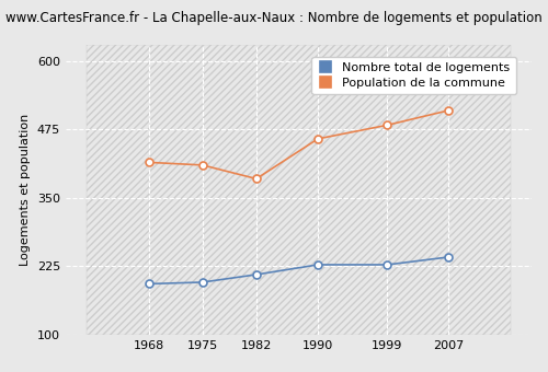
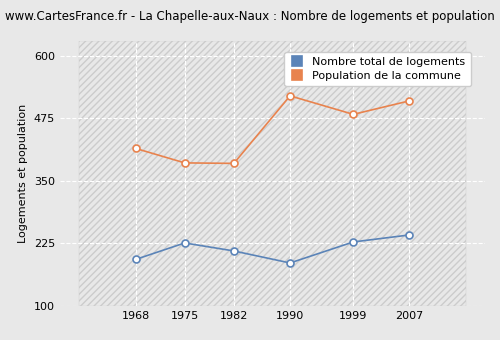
Nombre total de logements/1975: 196 -> 226
Population de la commune/1975: 410 -> 386
Nombre total de logements/1990: 228 -> 186
Population de la commune/1990: 458 -> 520
